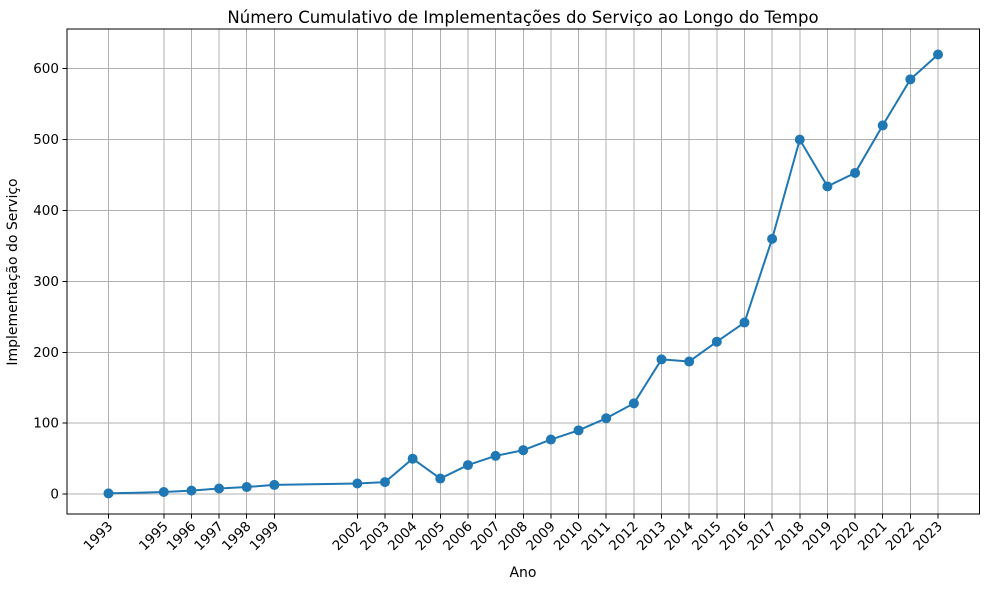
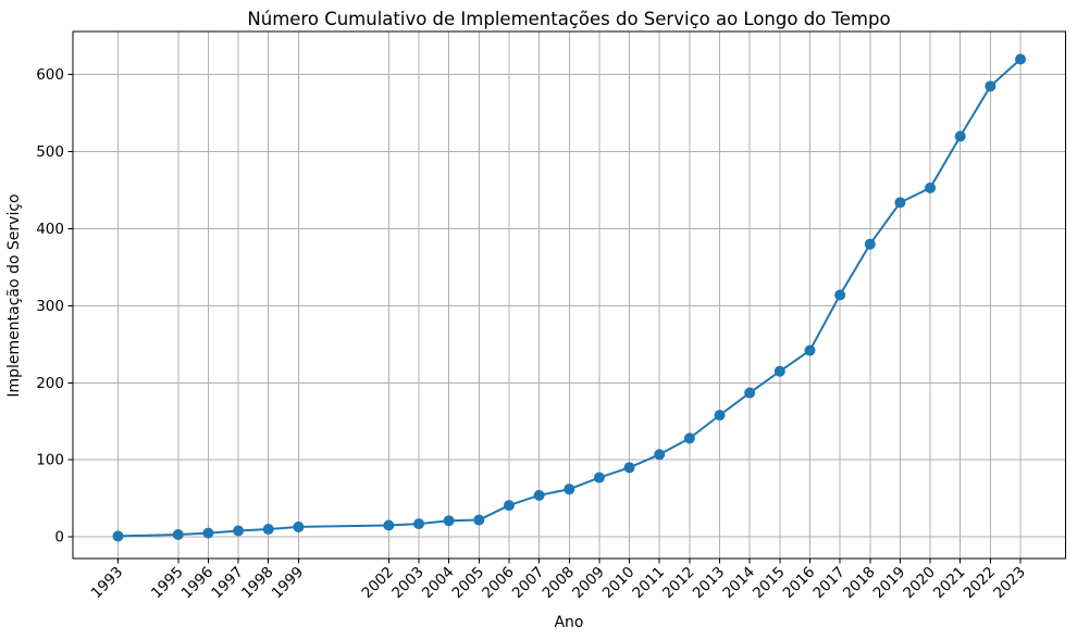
2004: 50 -> 20
2013: 190 -> 160
2017: 360 -> 310
2018: 500 -> 380
